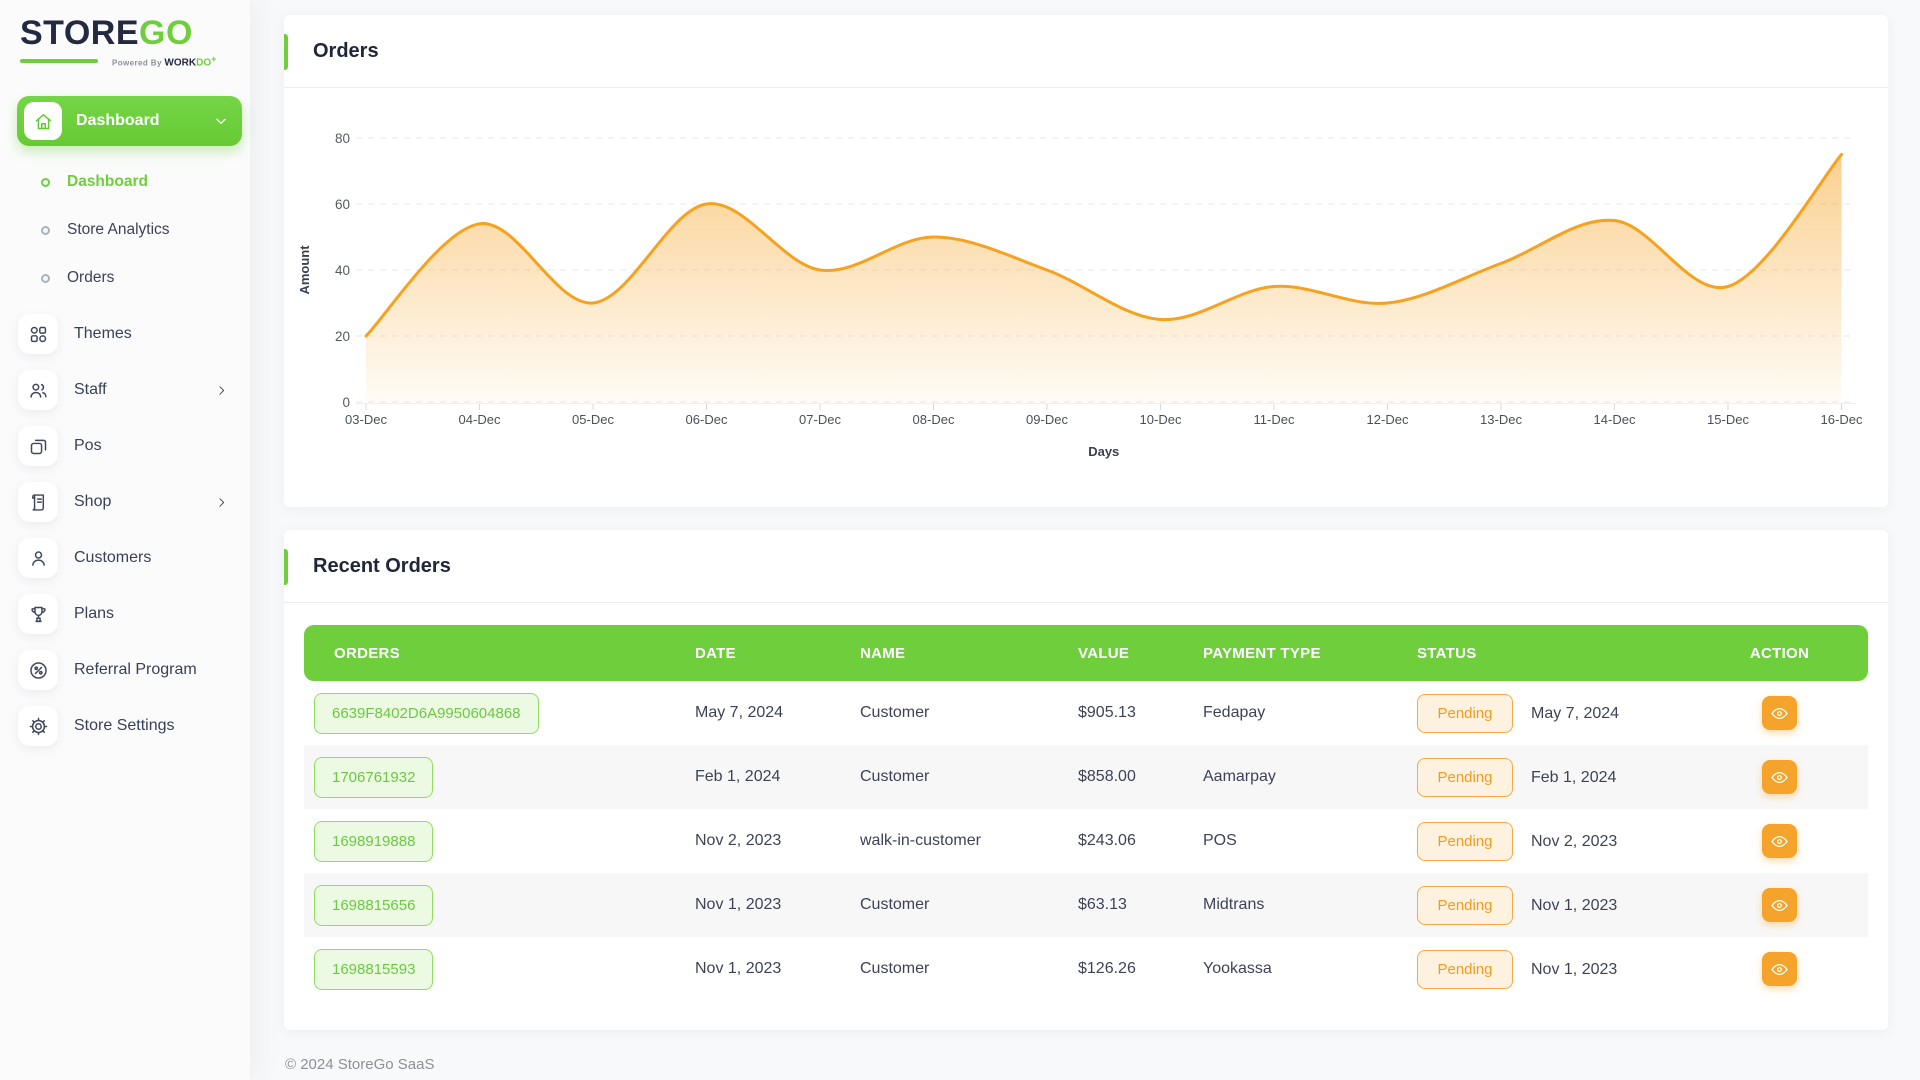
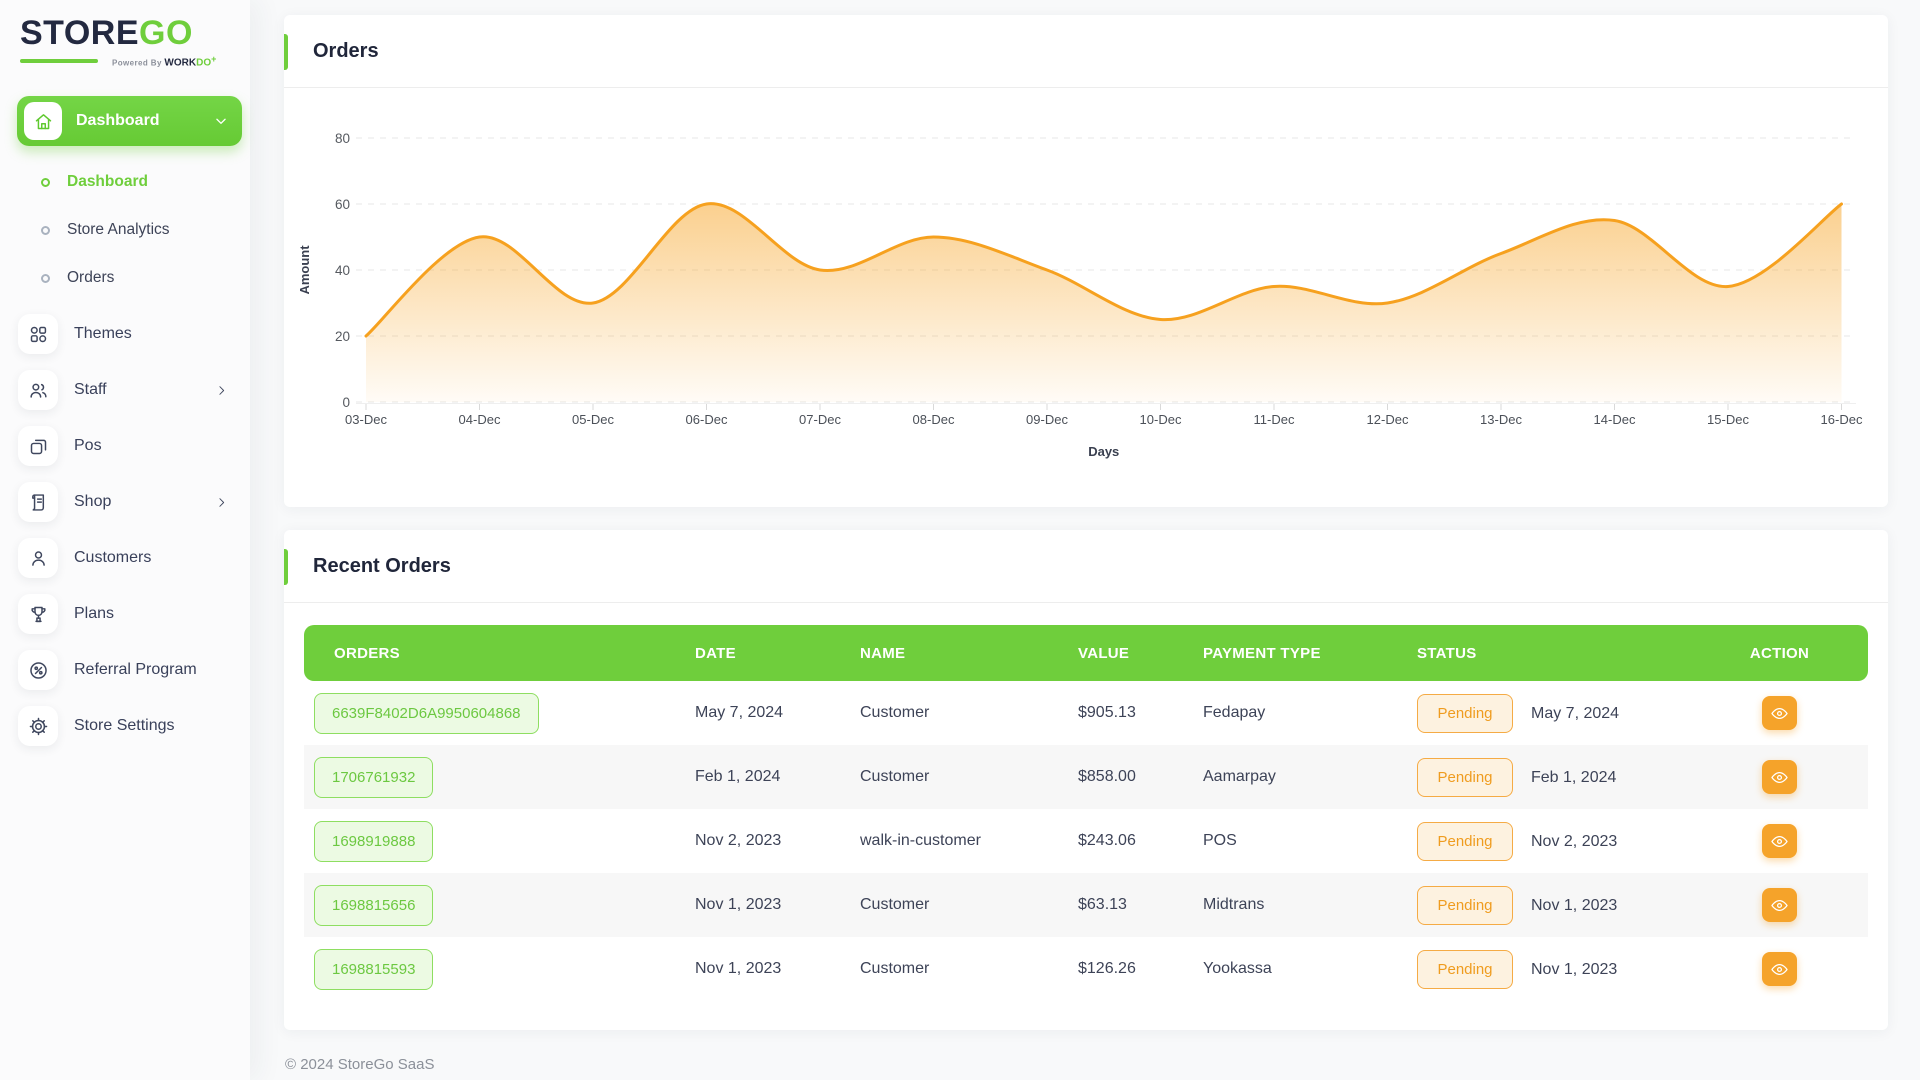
04-Dec: 54 -> 50
13-Dec: 42 -> 45
16-Dec: 75 -> 60
